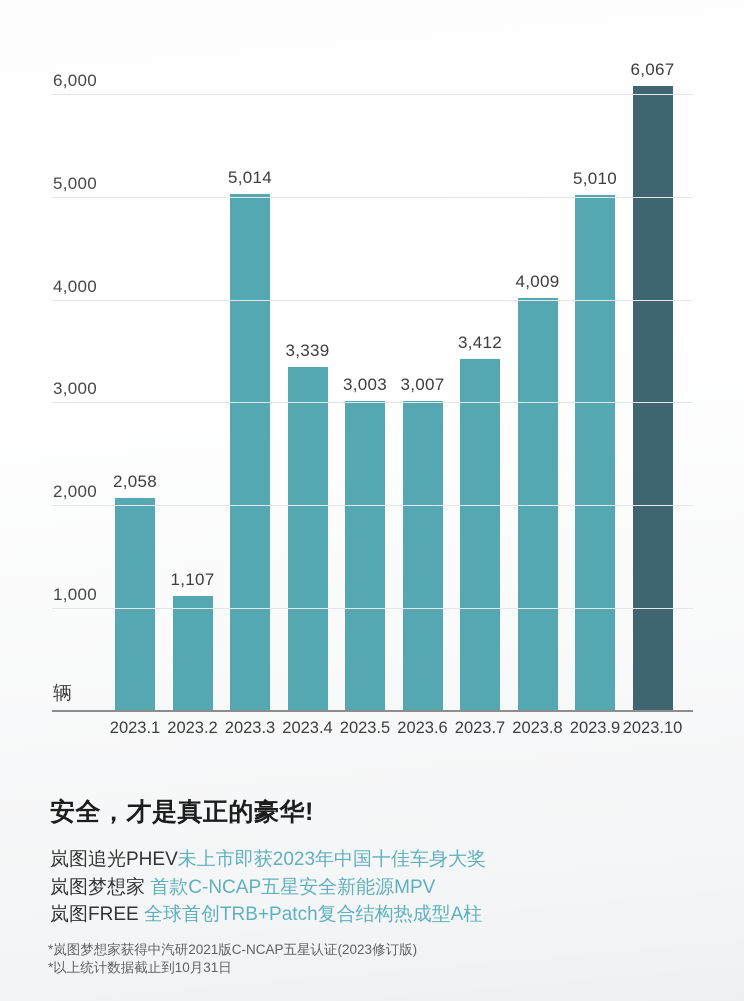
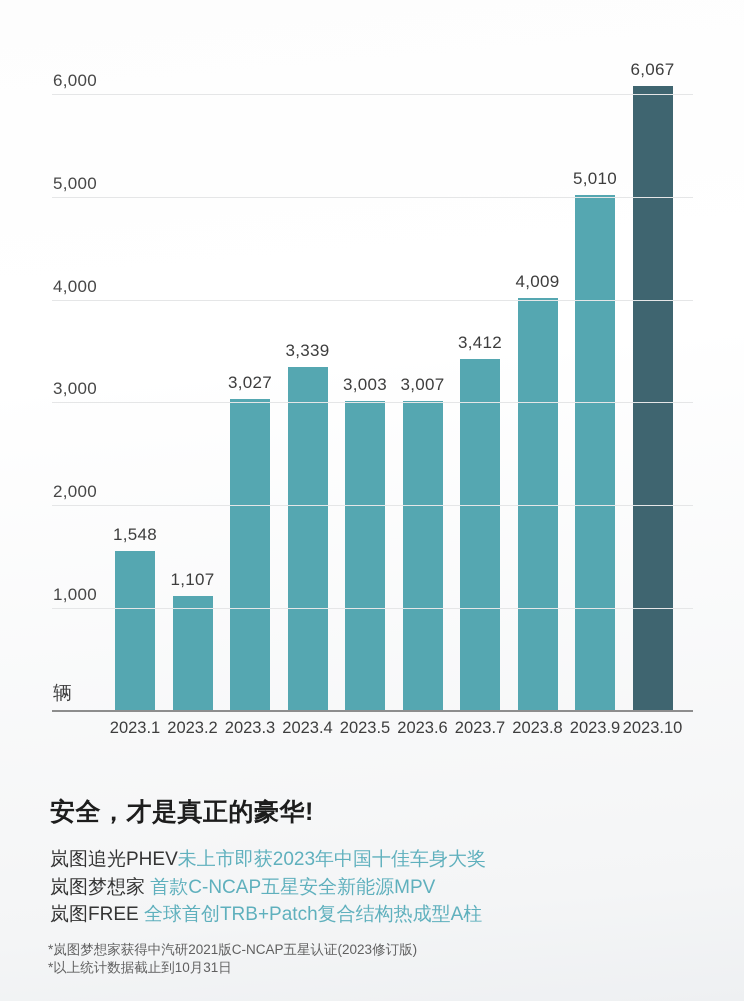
2023.1: 2,058 -> 1,548
2023.3: 5,014 -> 3,027
